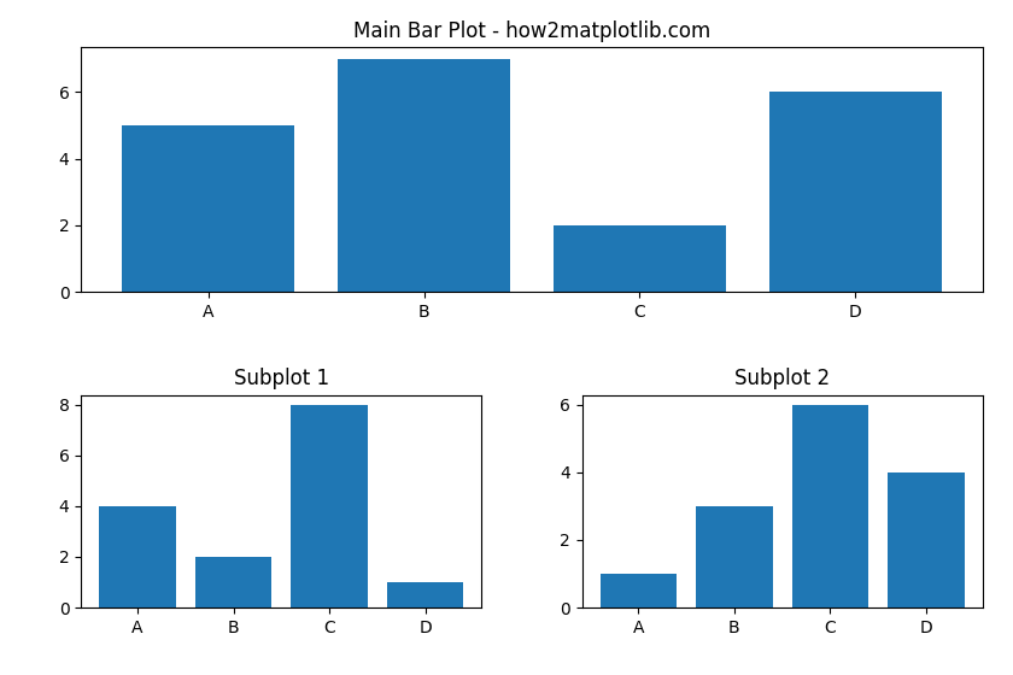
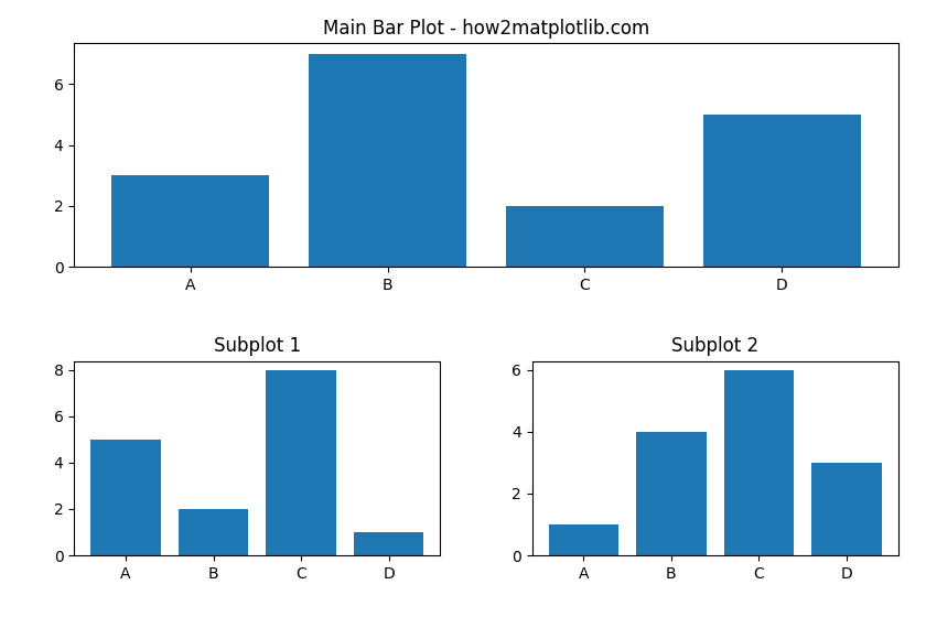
Main Bar Plot - how2matplotlib.com/A: 5 -> 3
Main Bar Plot - how2matplotlib.com/D: 6 -> 5
Subplot 1/A: 4 -> 5
Subplot 2/B: 3 -> 4
Subplot 2/D: 4 -> 3
